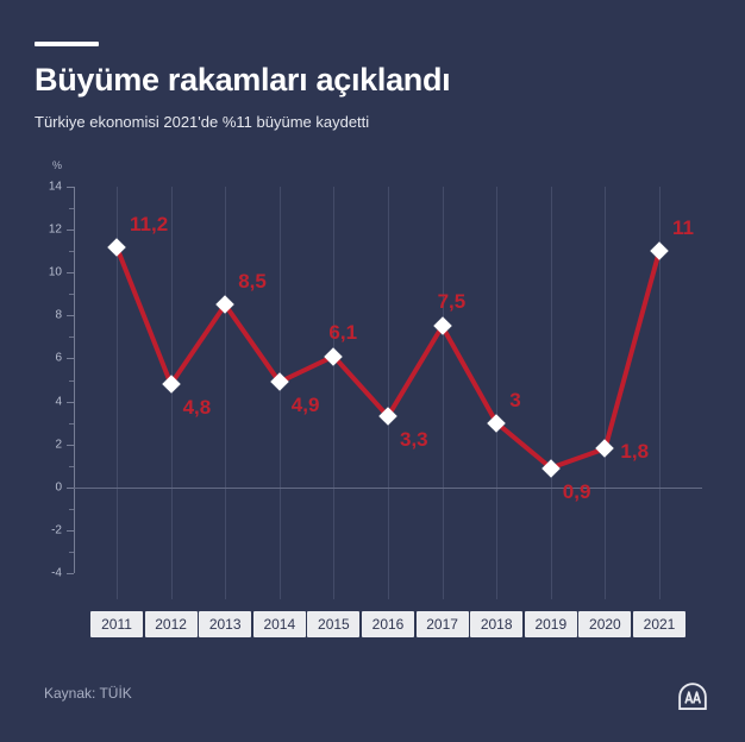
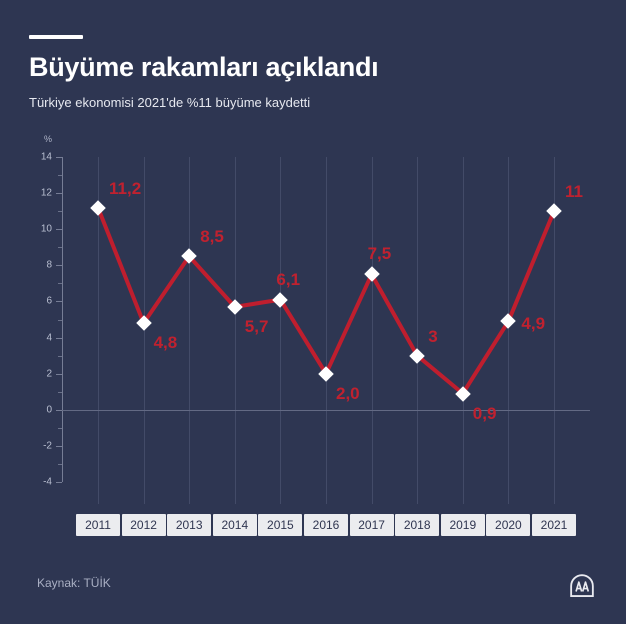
2014: 4,9 -> 5,7
2016: 3,3 -> 2,0
2020: 1,8 -> 4,9
